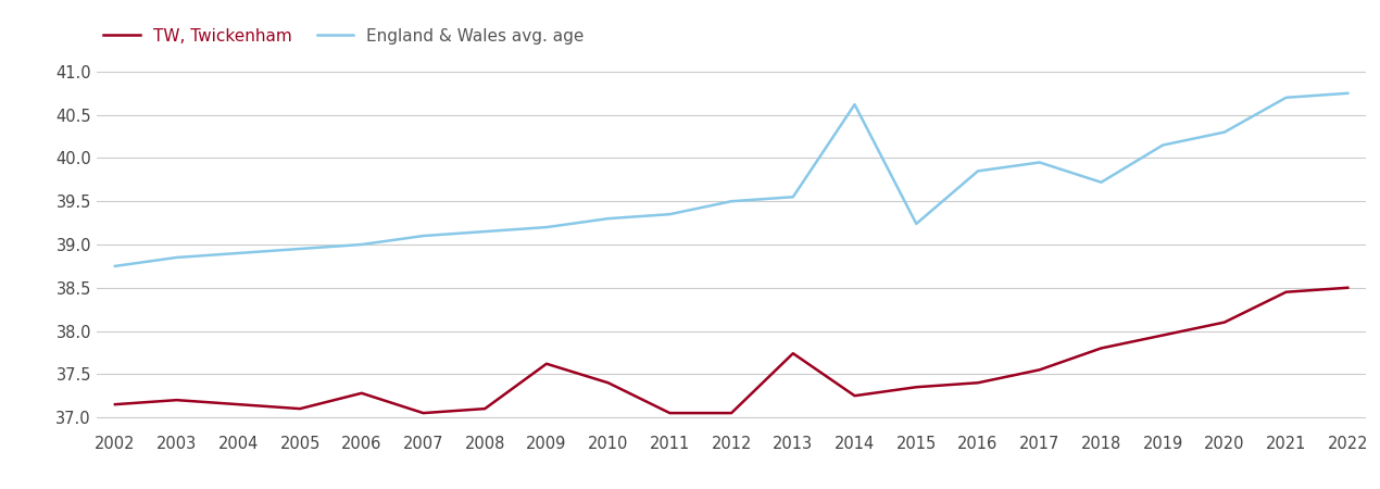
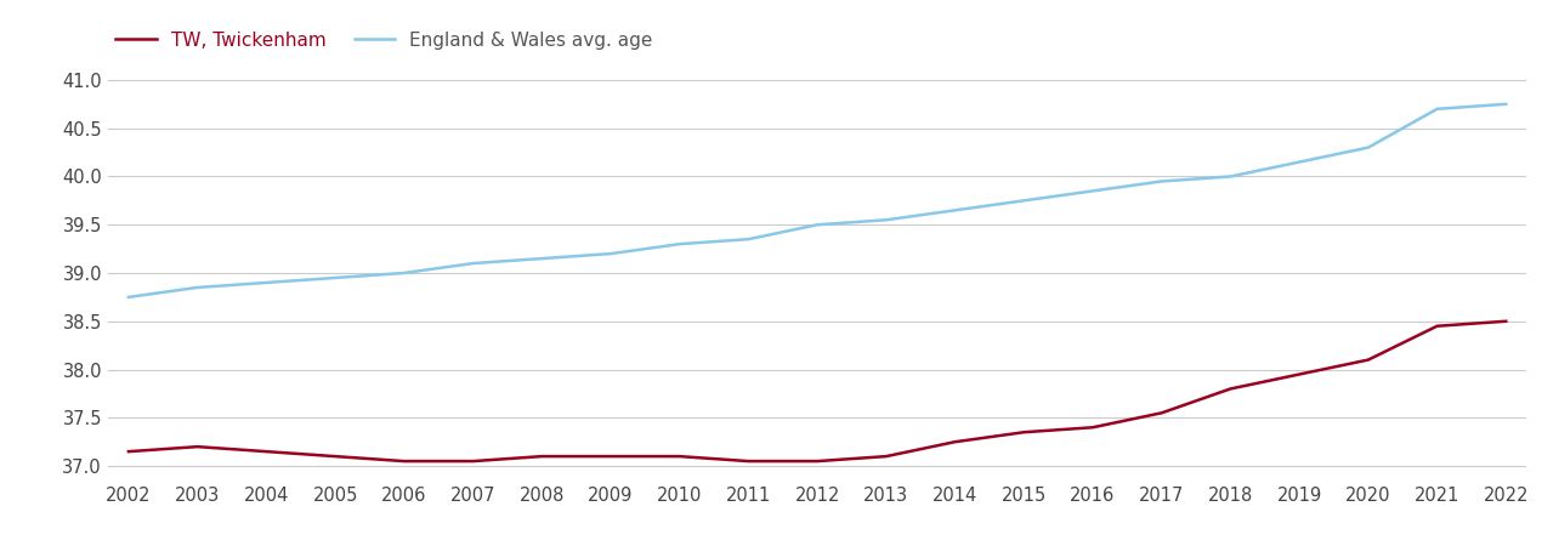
TW, Twickenham/2006: 37.28 -> 37.05
TW, Twickenham/2009: 37.62 -> 37.10
TW, Twickenham/2010: 37.40 -> 37.10
TW, Twickenham/2013: 37.74 -> 37.10
England & Wales avg. age/2014: 40.62 -> 39.65
England & Wales avg. age/2015: 39.24 -> 39.75
England & Wales avg. age/2018: 39.72 -> 40.00
